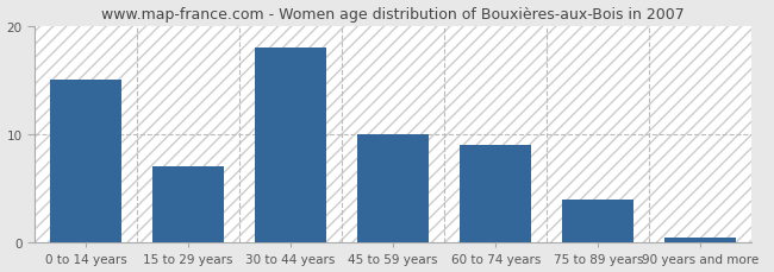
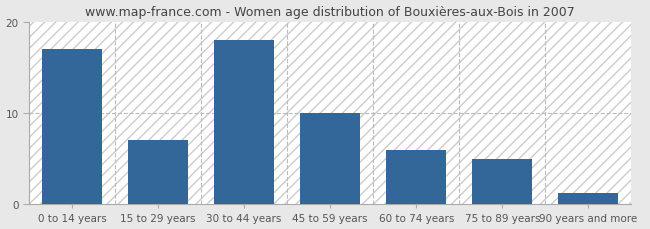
0 to 14 years: 15.0 -> 17.0
60 to 74 years: 9.0 -> 6.0
75 to 89 years: 4.0 -> 5.0
90 years and more: 0.5 -> 1.2
